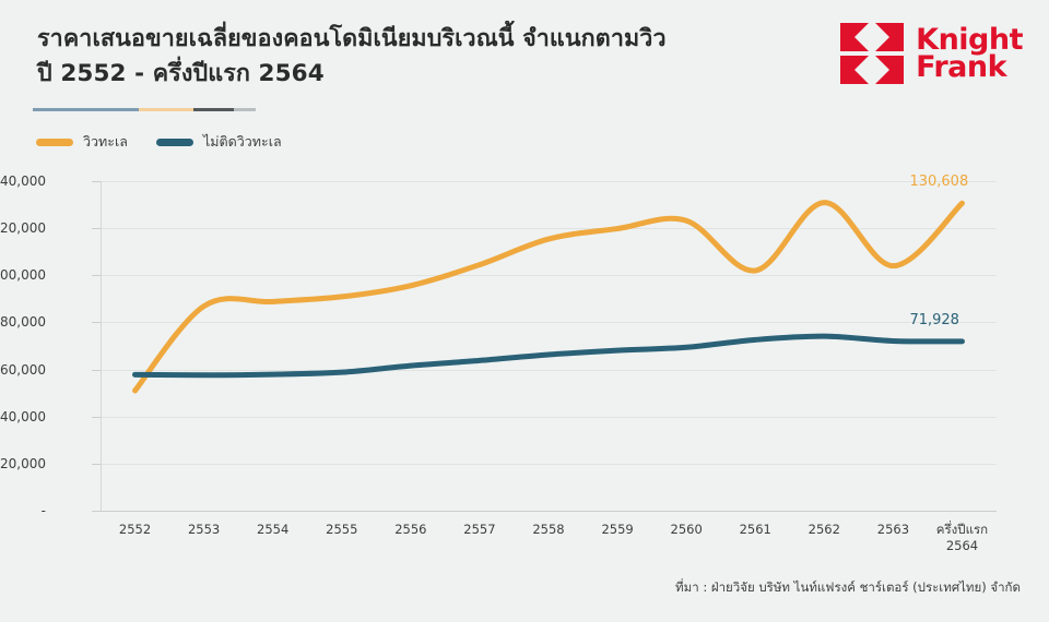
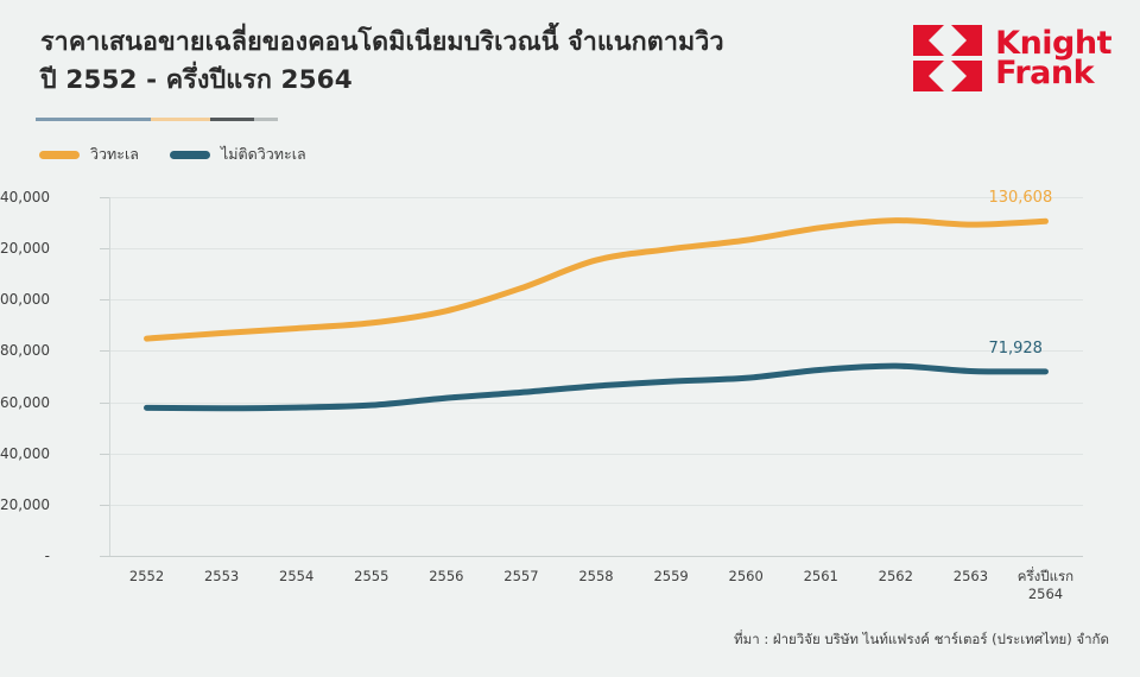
วิวทะเล/2552: 51000 -> 85000
วิวทะเล/2561: 102000 -> 128000
วิวทะเล/2563: 104000 -> 129000
